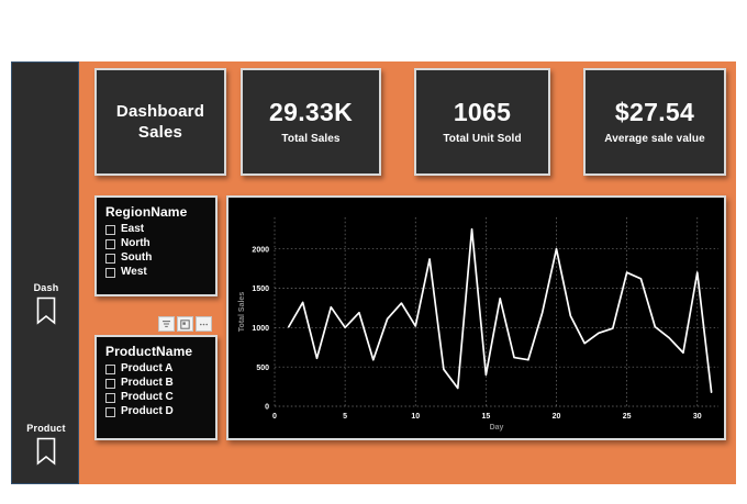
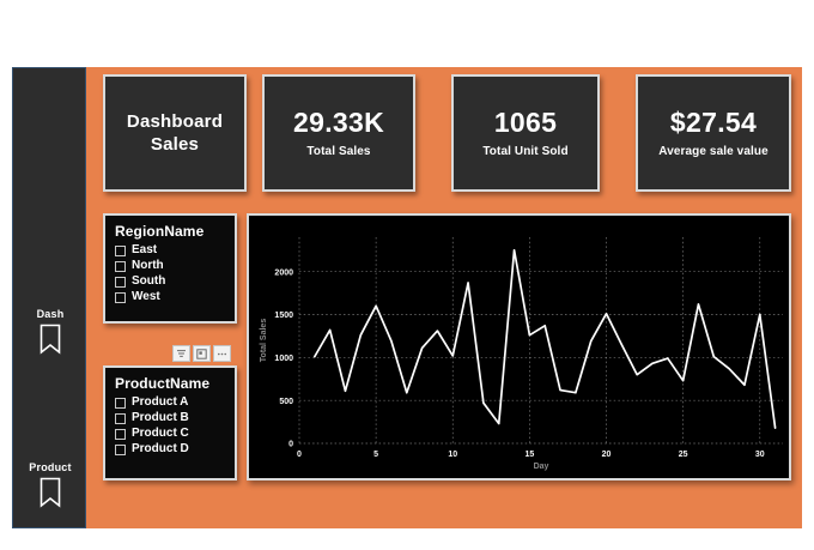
5: 1000 -> 1600
15: 400 -> 1300
20: 2000 -> 1500
25: 1700 -> 700
30: 1700 -> 1500
